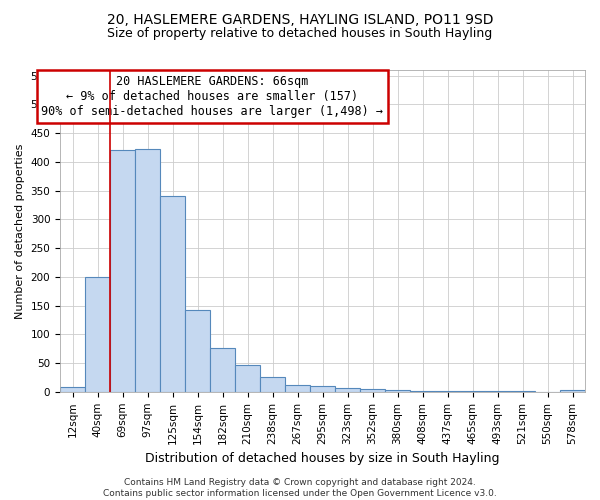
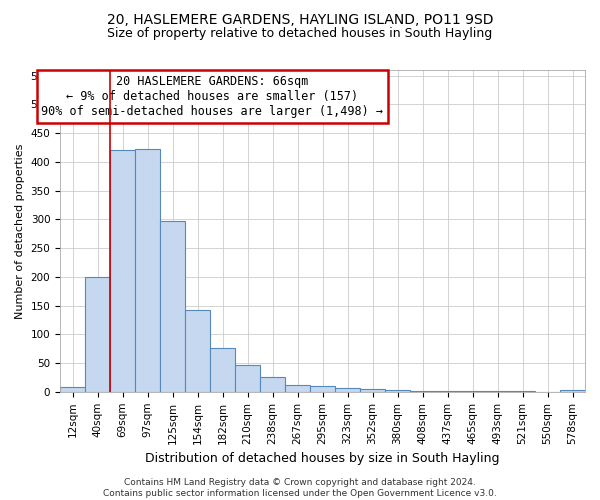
125sqm: 340 -> 298
